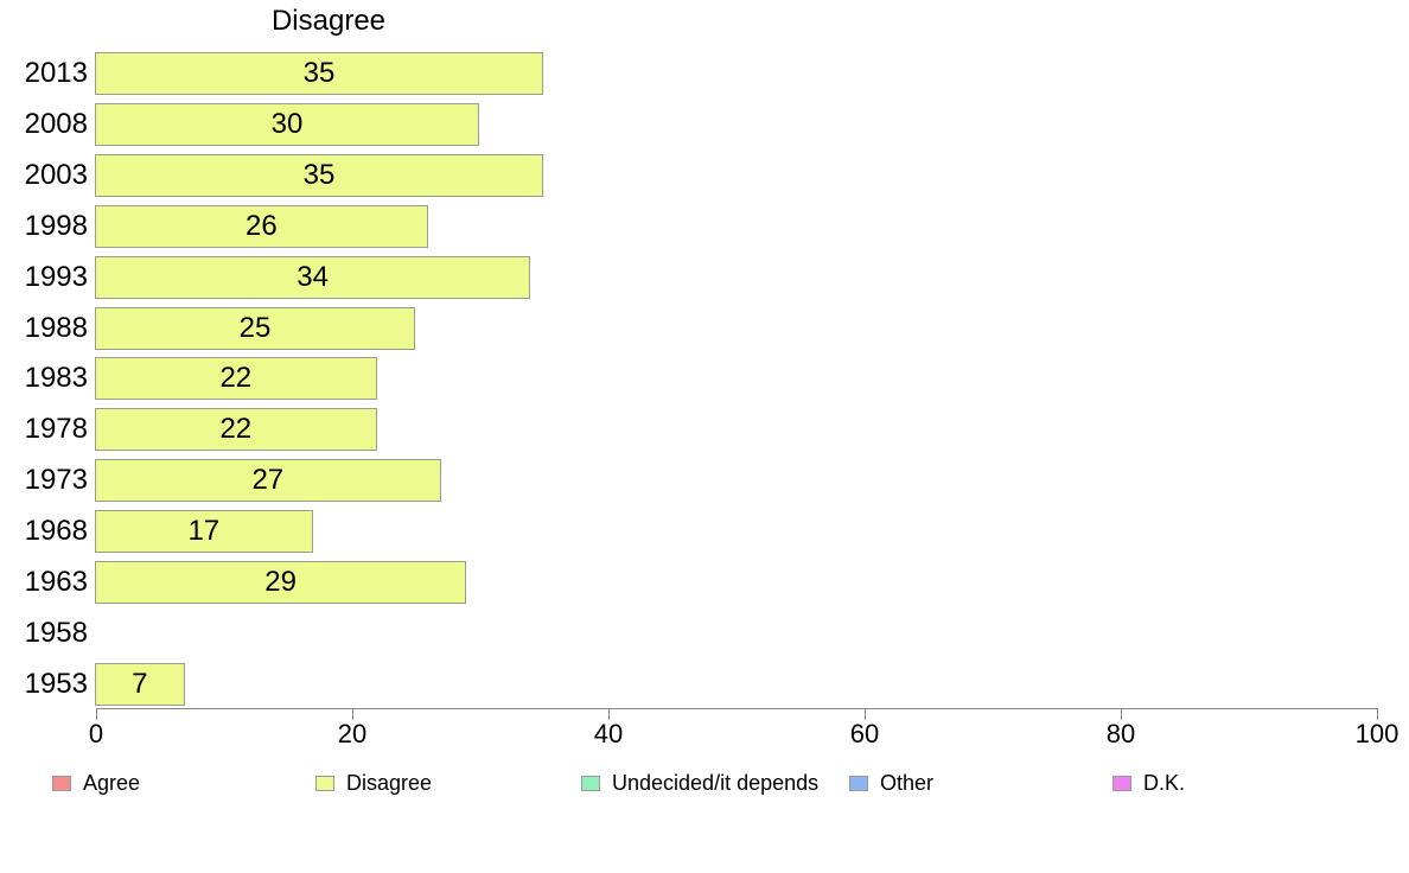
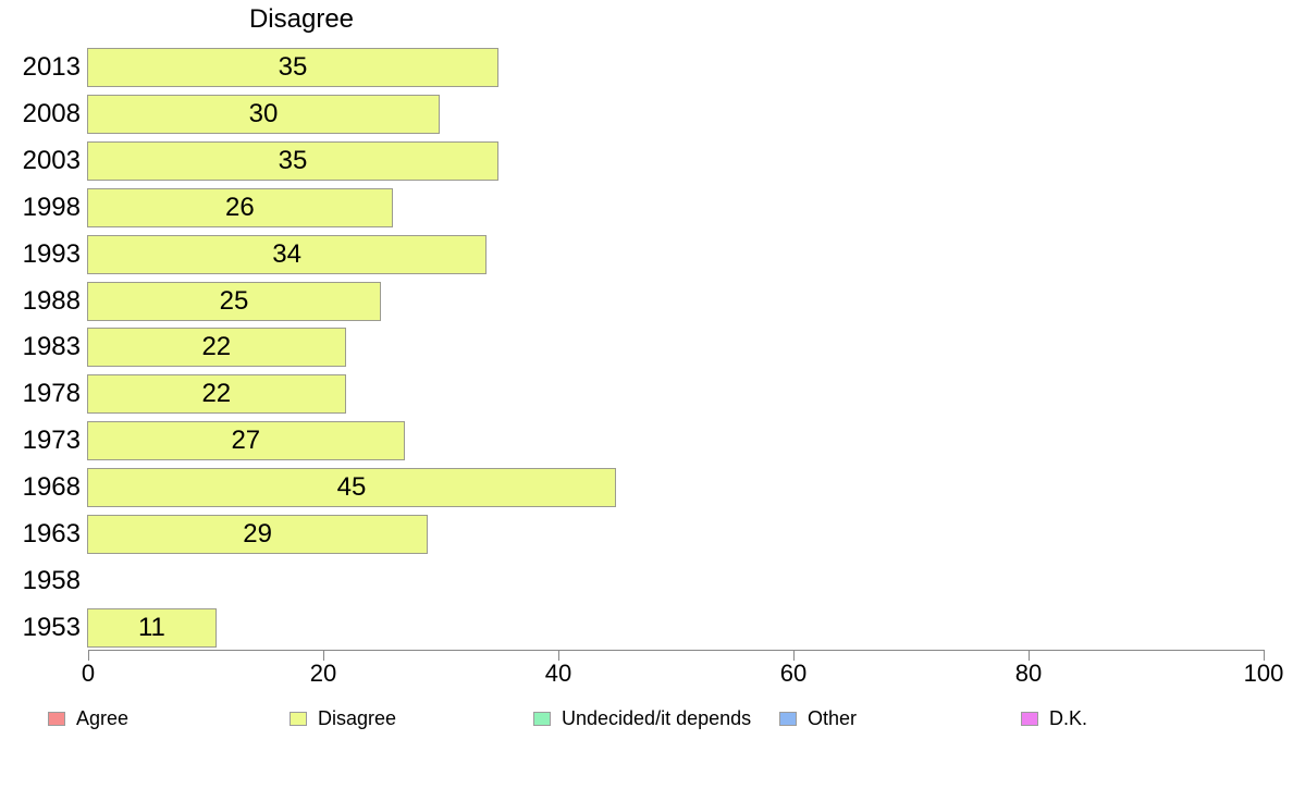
1968: 17 -> 45
1953: 7 -> 11
